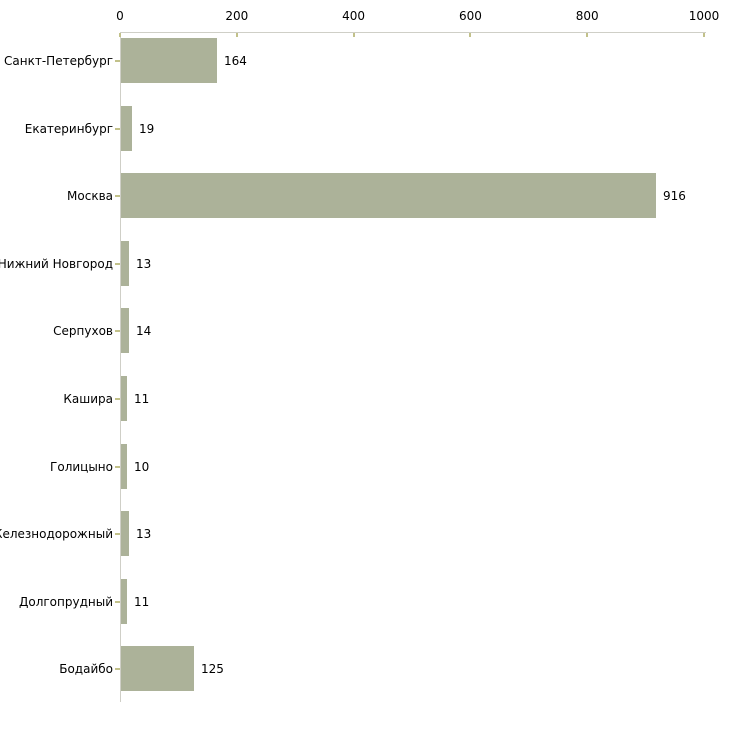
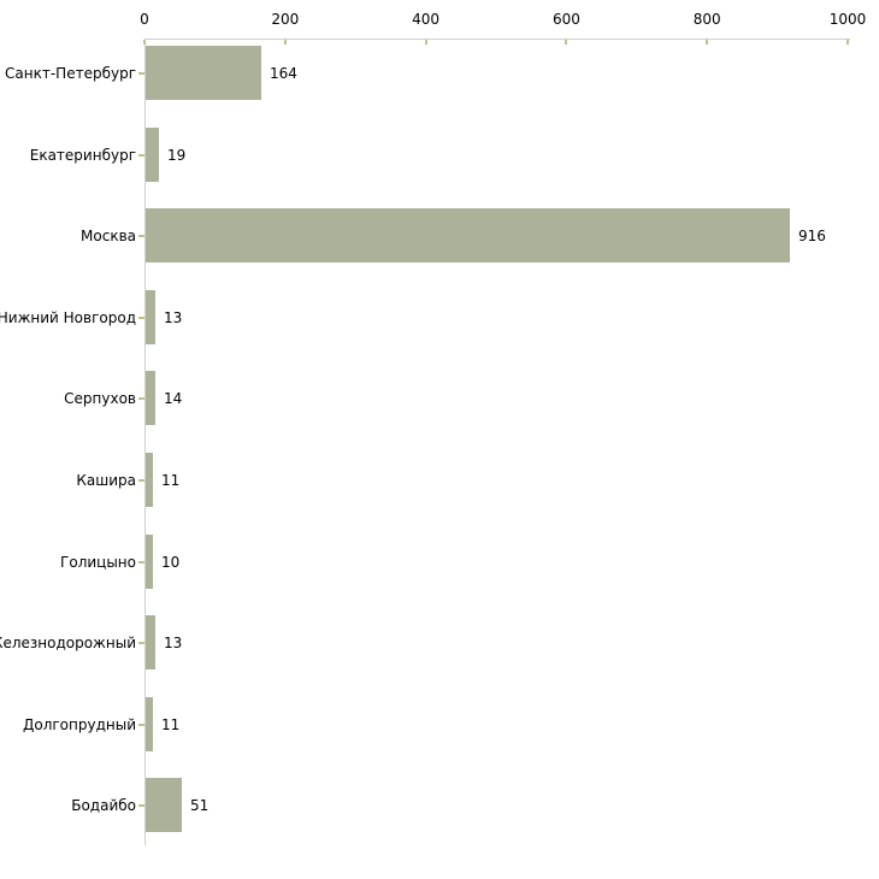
Бодайбо: 125 -> 51
